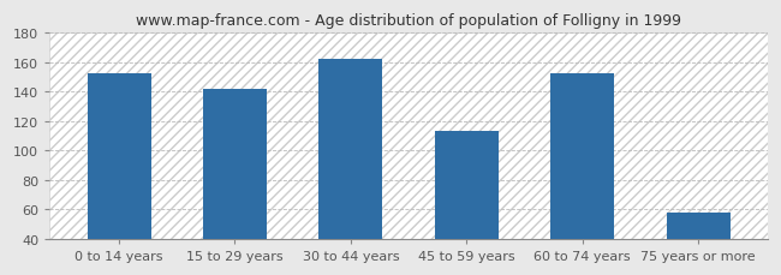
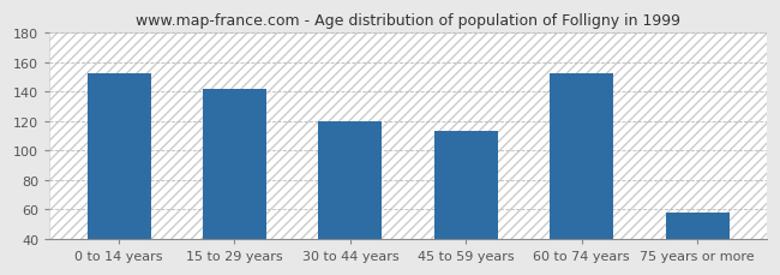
30 to 44 years: 162 -> 120
